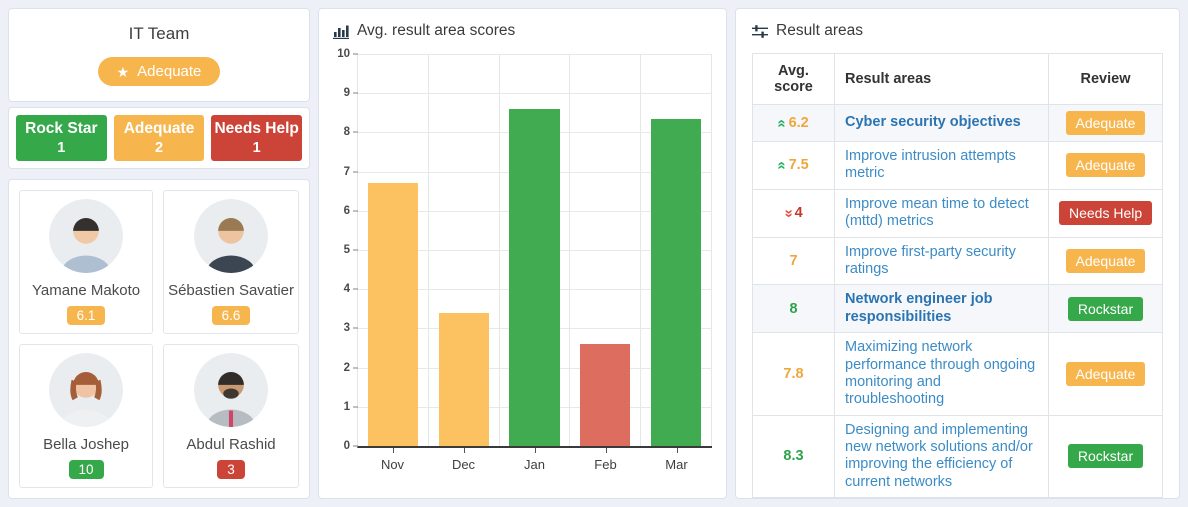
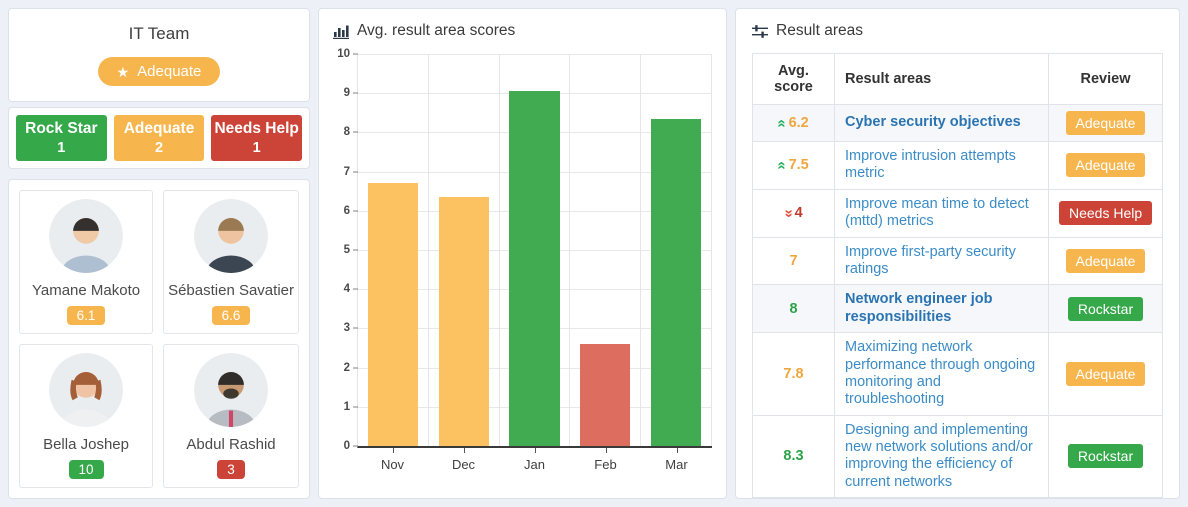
Dec: 3.4 -> 6.3
Jan: 8.6 -> 9.1
